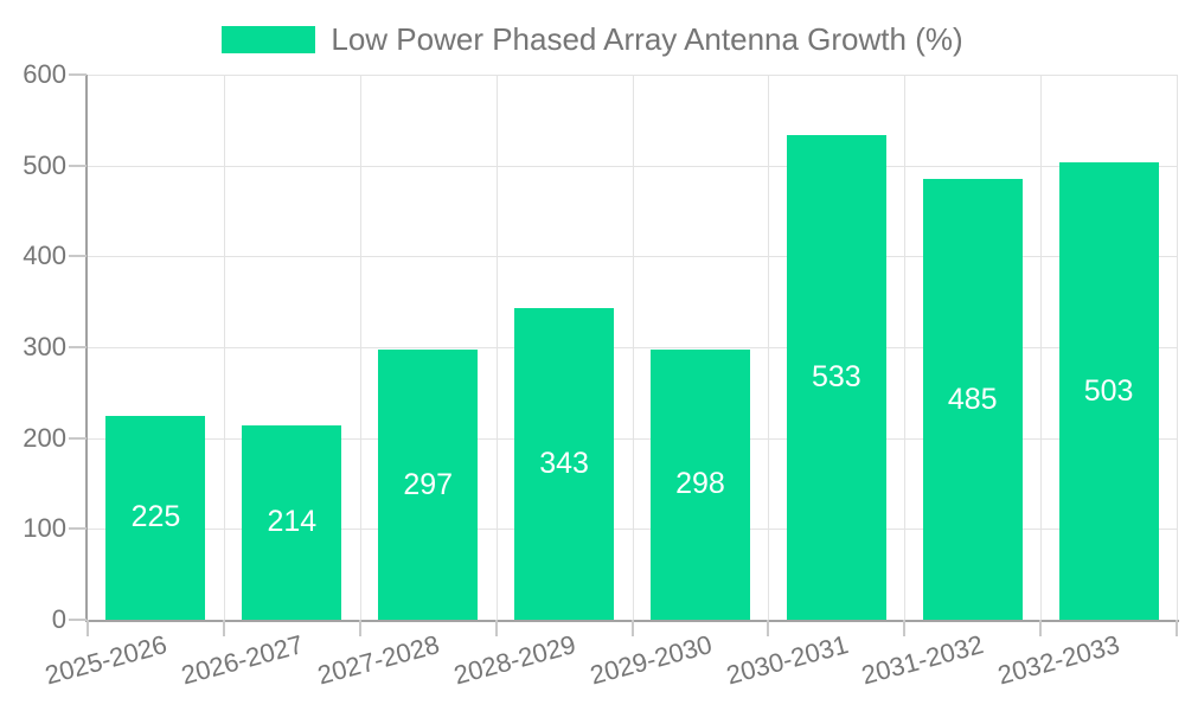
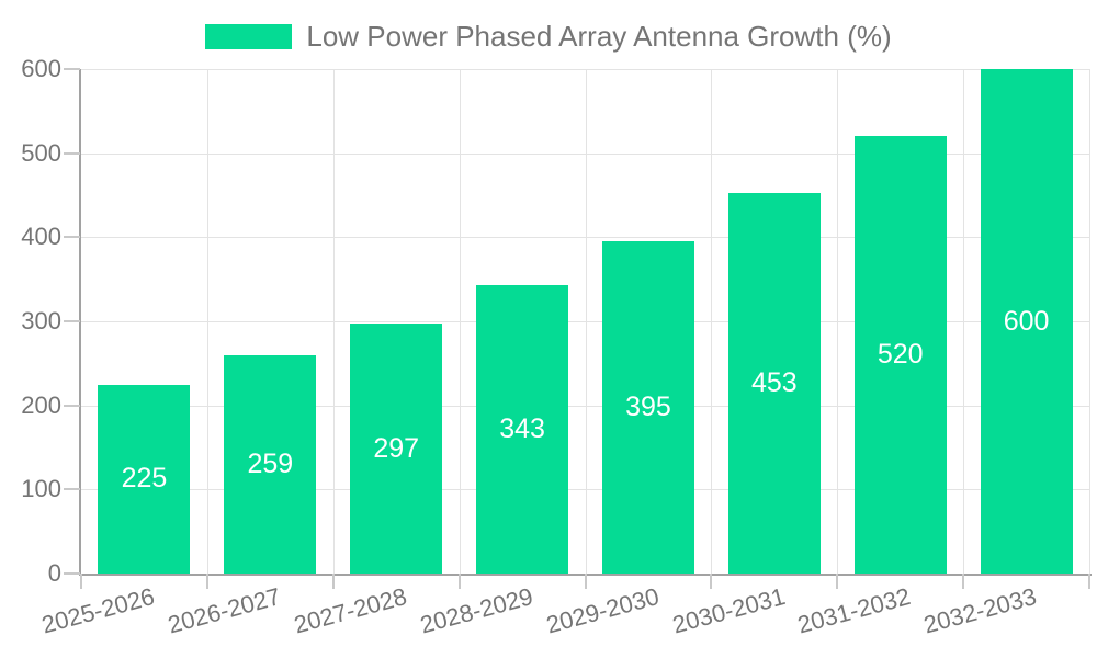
2026-2027: 214 -> 259
2029-2030: 298 -> 395
2030-2031: 533 -> 453
2031-2032: 485 -> 520
2032-2033: 503 -> 600
